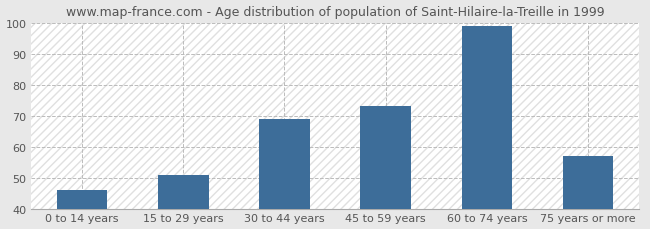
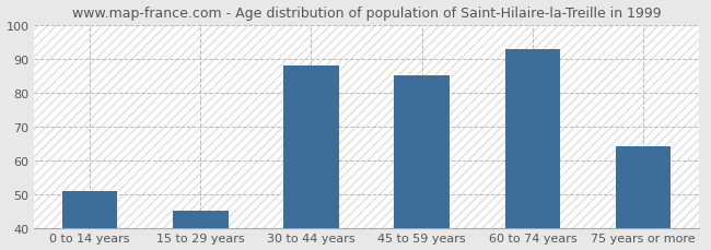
0 to 14 years: 46 -> 51
15 to 29 years: 51 -> 45
30 to 44 years: 69 -> 88
45 to 59 years: 73 -> 85
60 to 74 years: 99 -> 93
75 years or more: 57 -> 64
